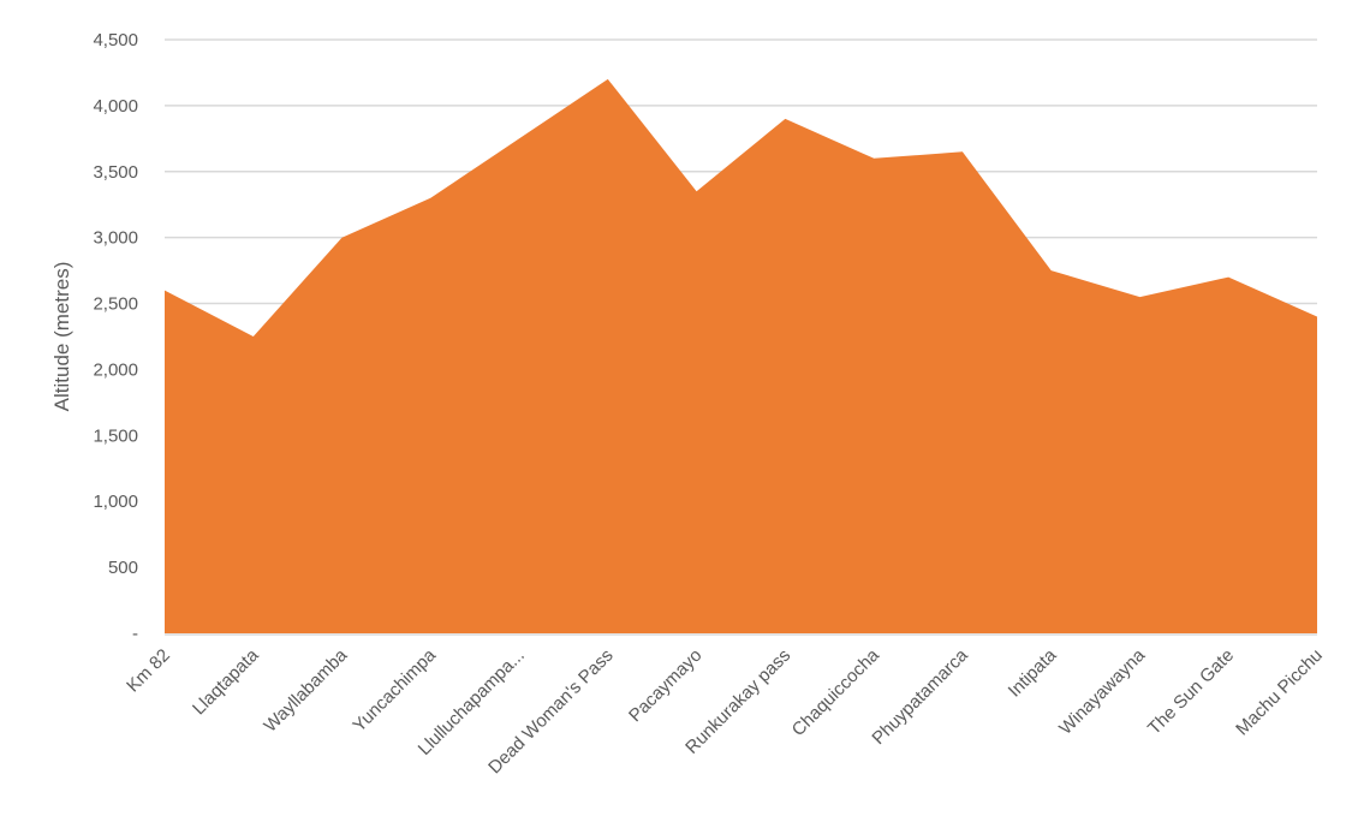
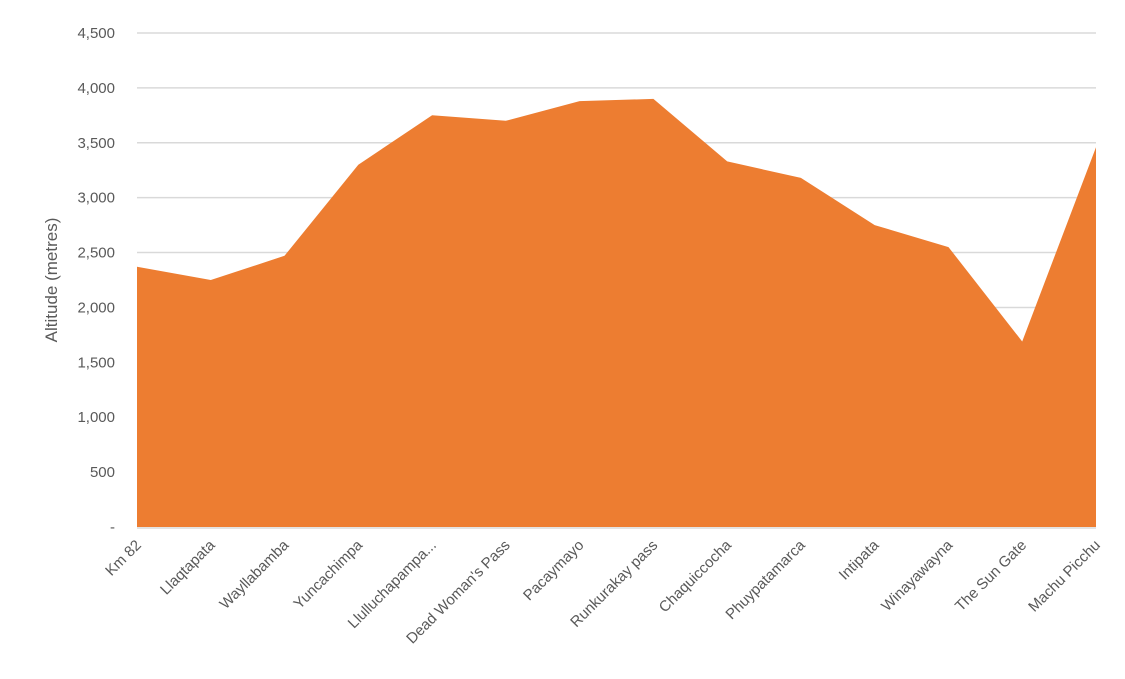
Km 82: 2600 -> 2370
Wayllabamba: 3000 -> 2470
Dead Woman's Pass: 4200 -> 3700
Pacaymayo: 3350 -> 3880
Chaquiccocha: 3600 -> 3330
Phuypatamarca: 3650 -> 3180
The Sun Gate: 2700 -> 1690
Machu Picchu: 2400 -> 3460
